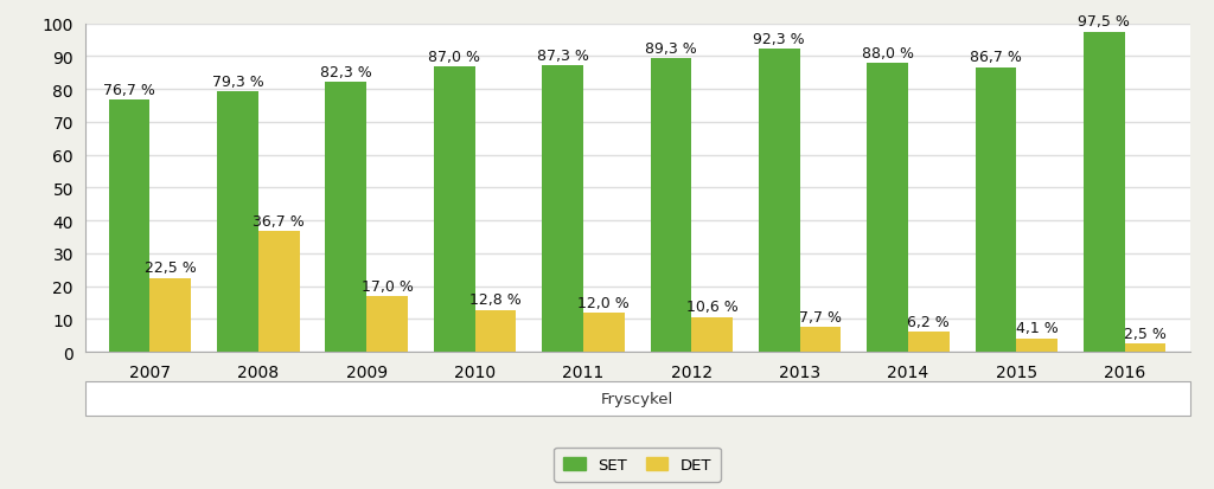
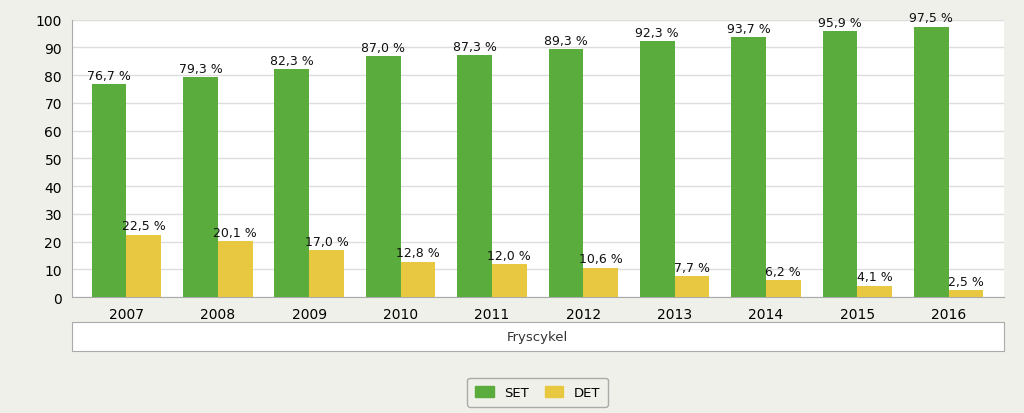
DET/2008: 36,7 -> 20,1
SET/2014: 88,0 -> 93,7
SET/2015: 86,7 -> 95,9
